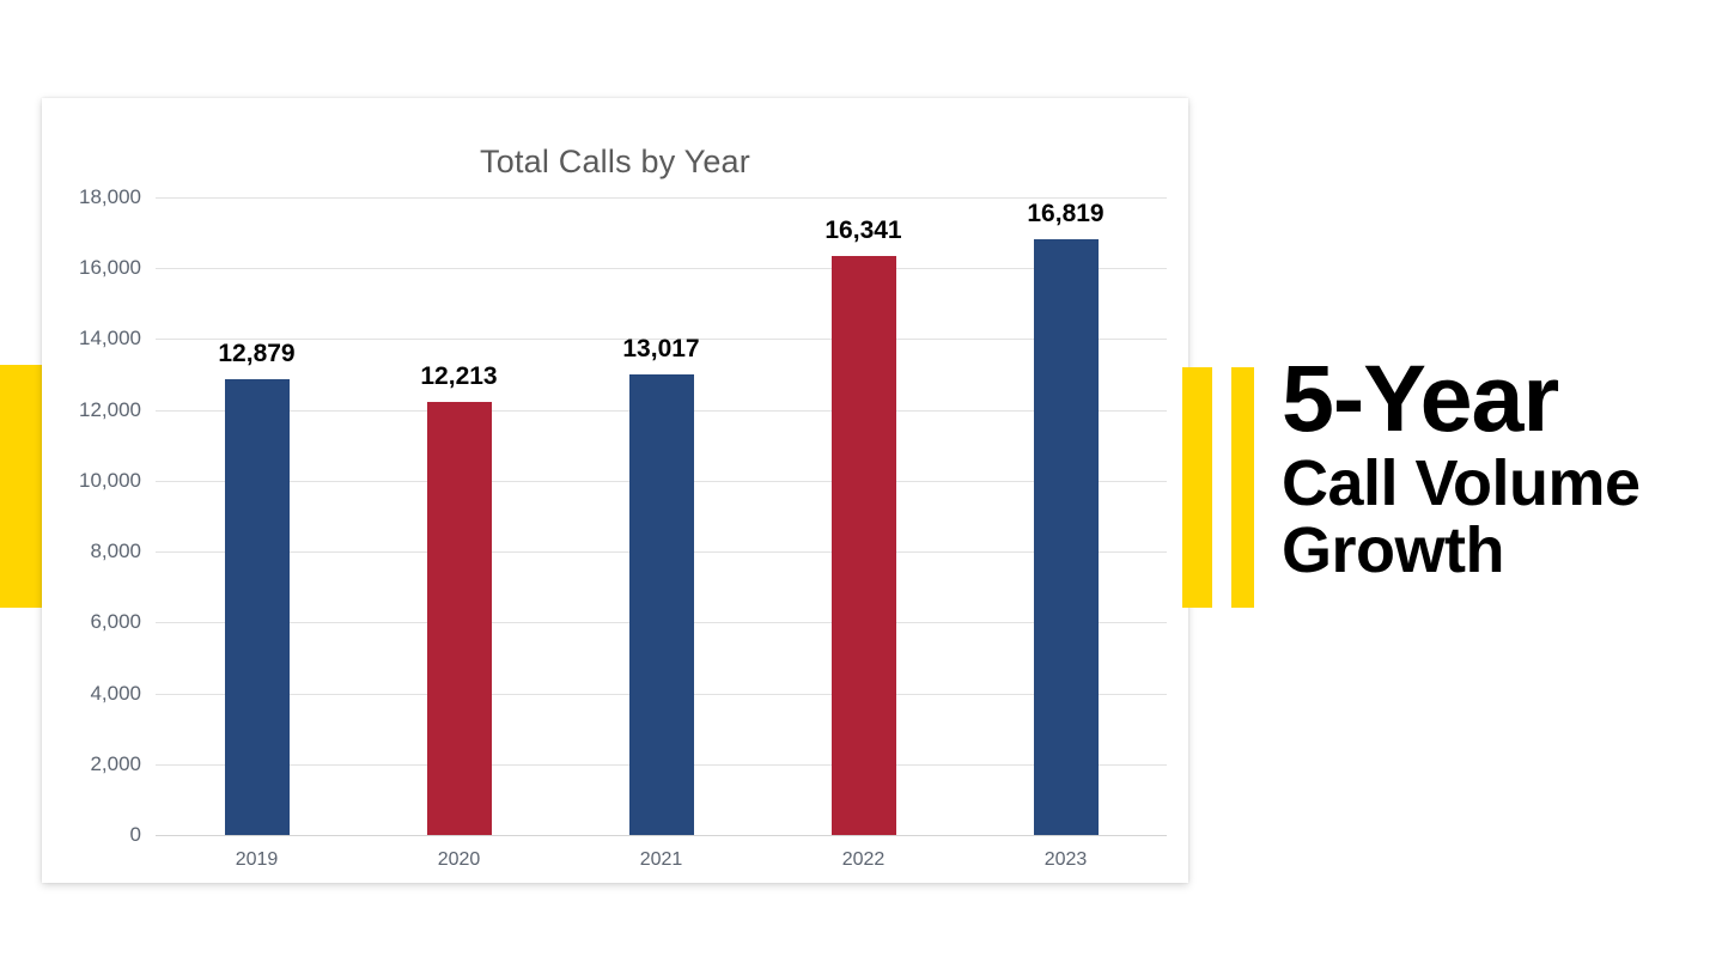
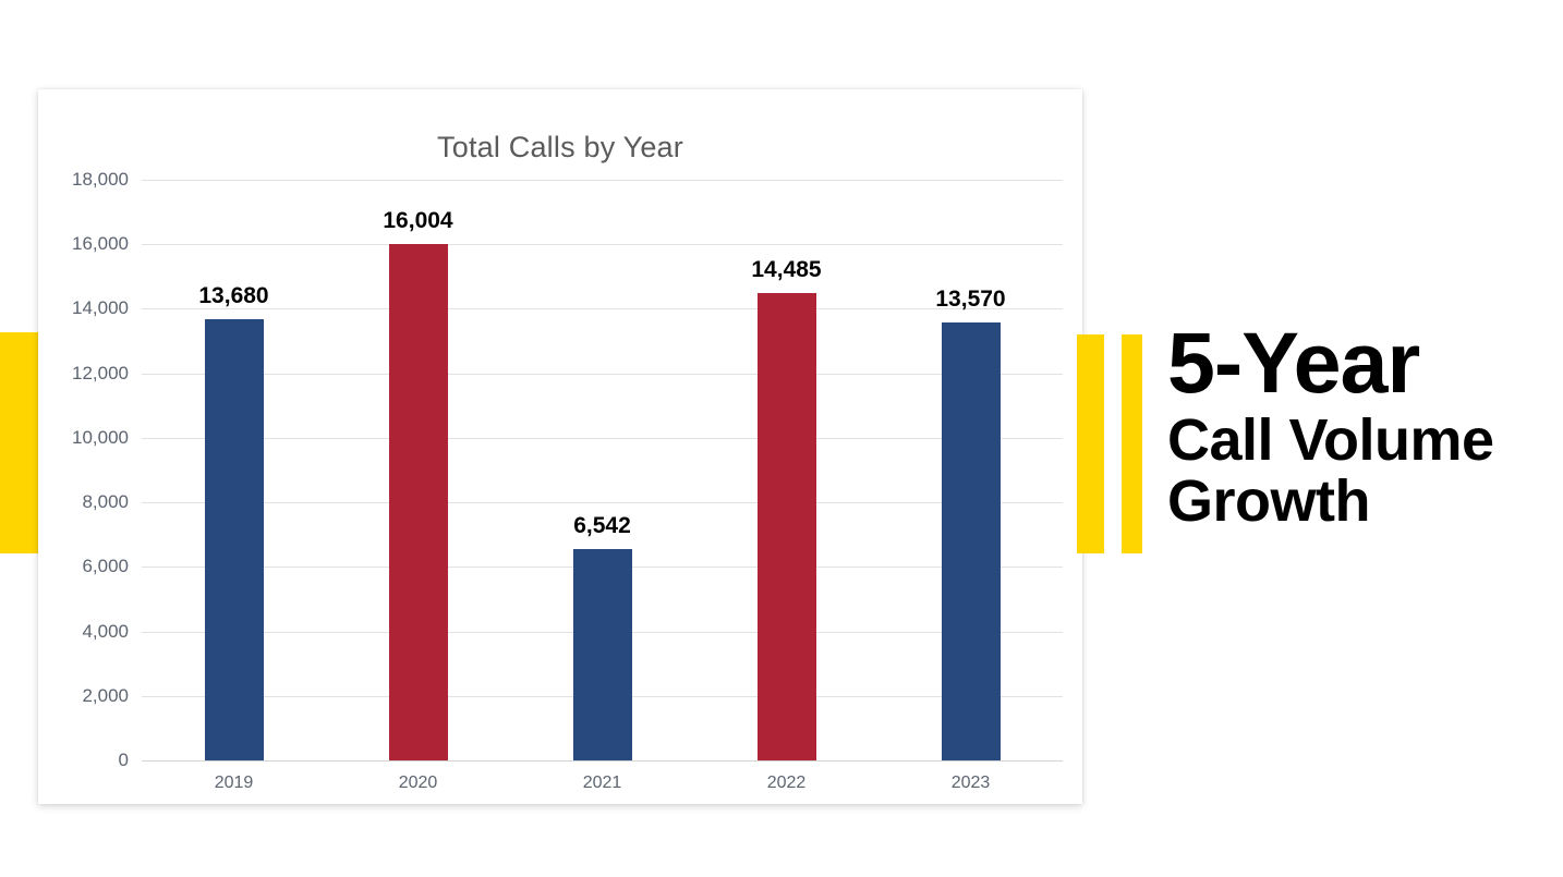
2019: 12,879 -> 13,680
2020: 12,213 -> 16,004
2021: 13,017 -> 6,542
2022: 16,341 -> 14,485
2023: 16,819 -> 13,570
